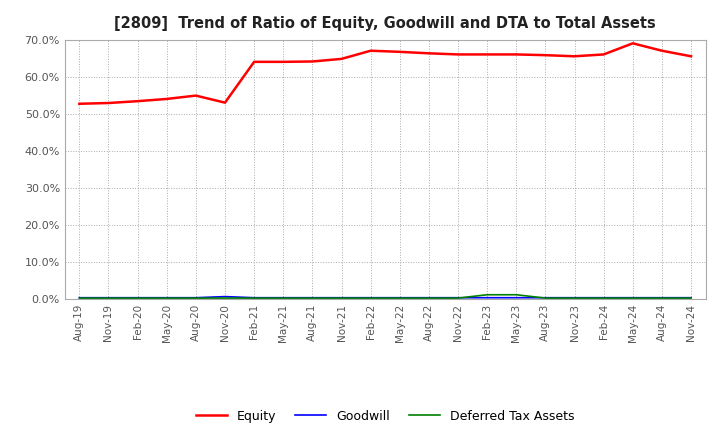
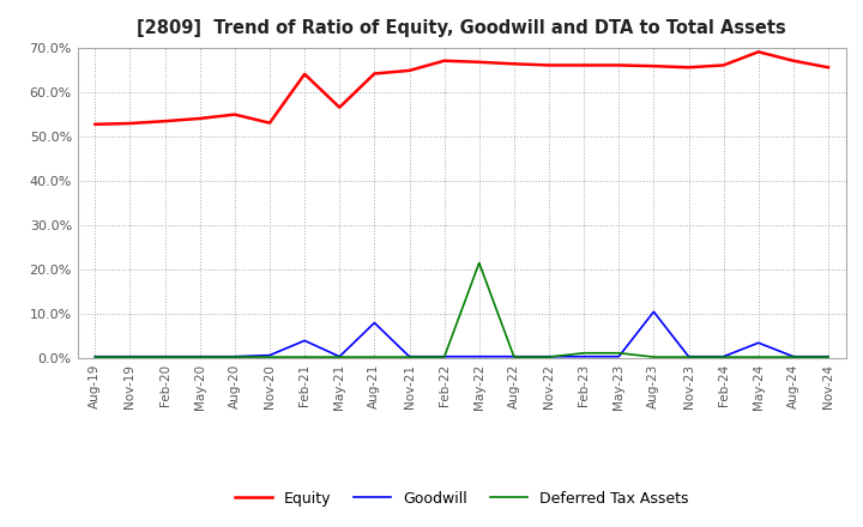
Goodwill/Feb-21: 0.4% -> 4.0%
Equity/May-21: 64.0% -> 56.5%
Goodwill/Aug-21: 0.4% -> 8.0%
Deferred Tax Assets/May-22: 0.3% -> 21.5%
Goodwill/Aug-23: 0.4% -> 10.5%
Goodwill/May-24: 0.4% -> 3.5%
